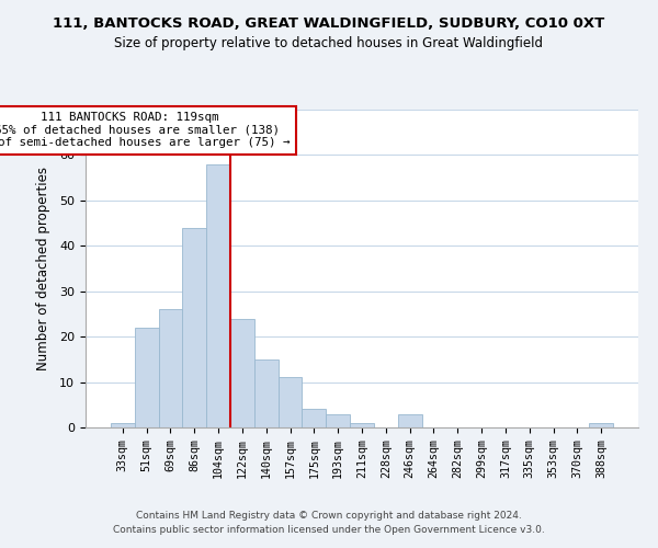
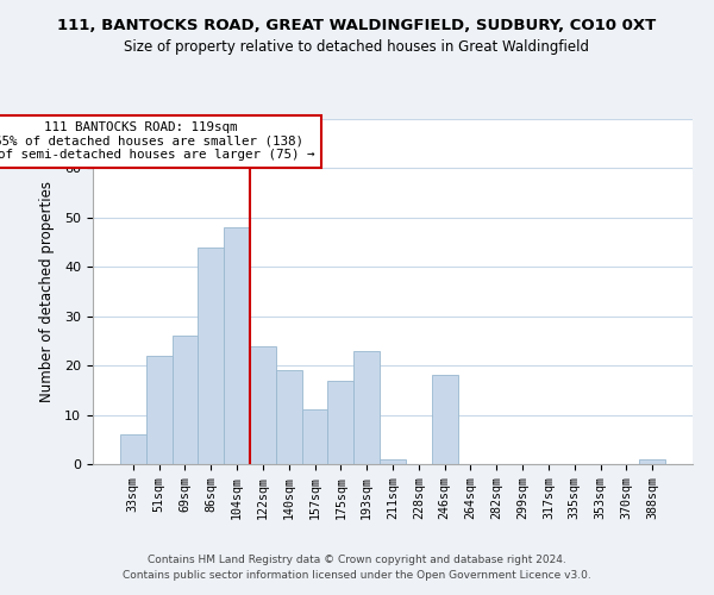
33sqm: 1 -> 6
104sqm: 58 -> 48
140sqm: 15 -> 19
175sqm: 4 -> 17
193sqm: 3 -> 23
246sqm: 3 -> 18
